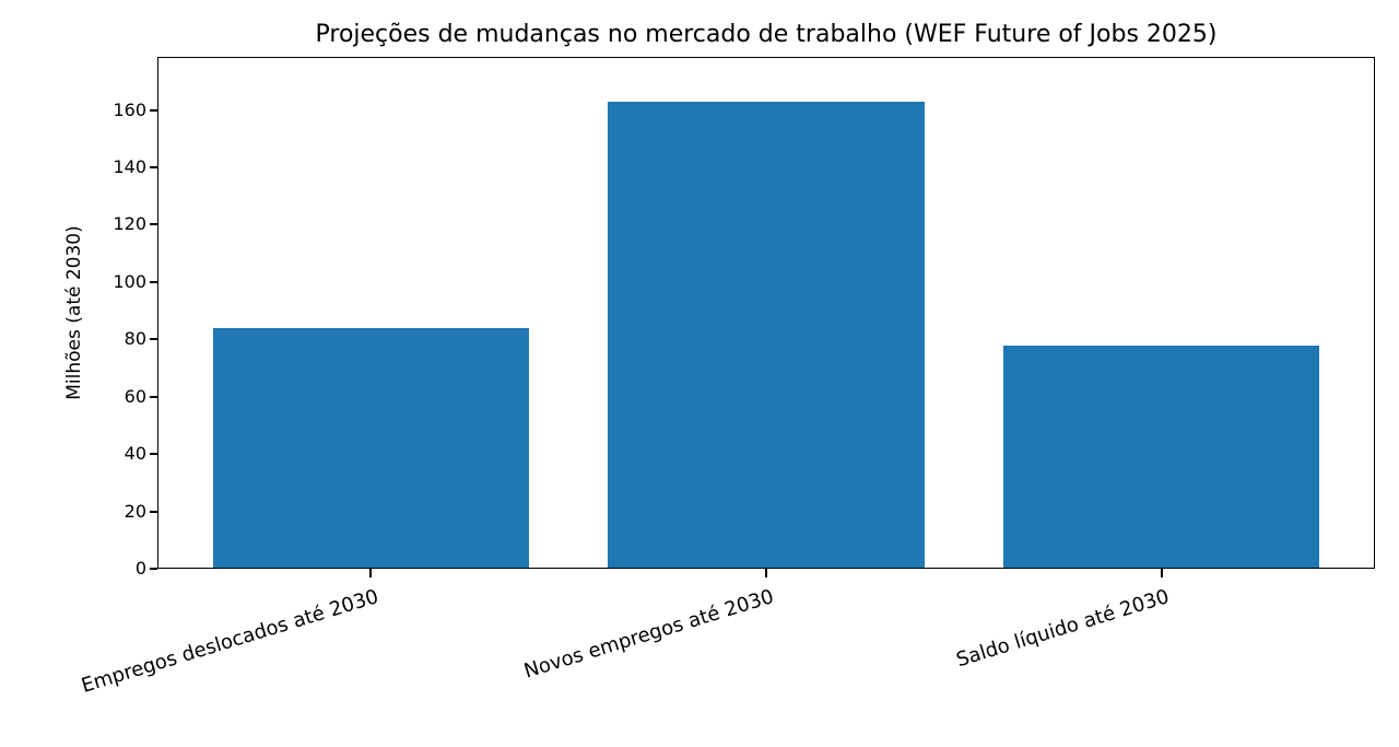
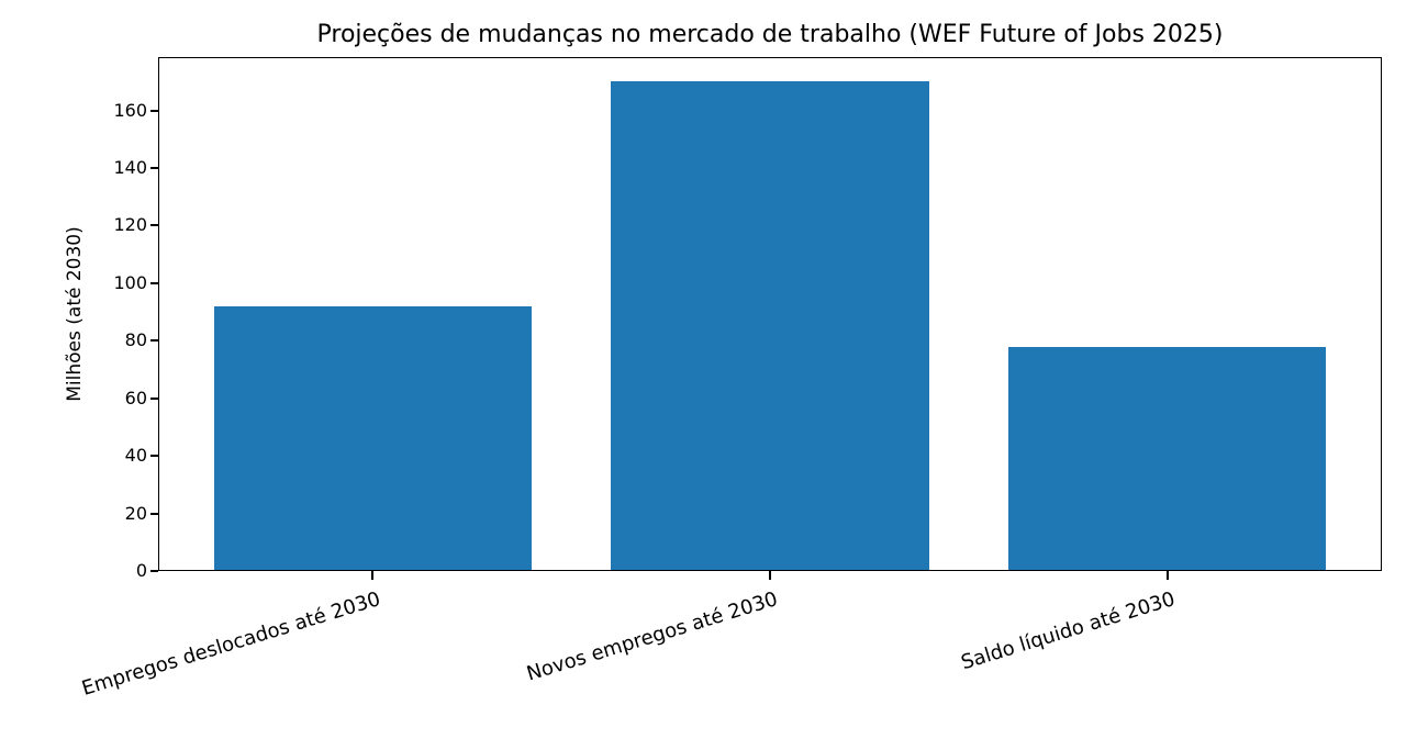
Empregos deslocados até 2030: 84 -> 92
Novos empregos até 2030: 163 -> 170
